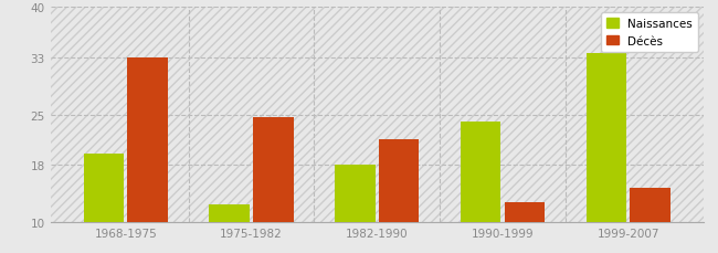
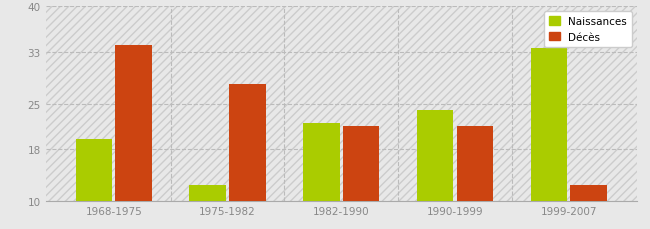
Décès/1968-1975: 33.0 -> 34.0
Décès/1975-1982: 24.6 -> 28.0
Naissances/1982-1990: 18.0 -> 22.0
Décès/1990-1999: 12.8 -> 21.5
Décès/1999-2007: 14.8 -> 12.5
